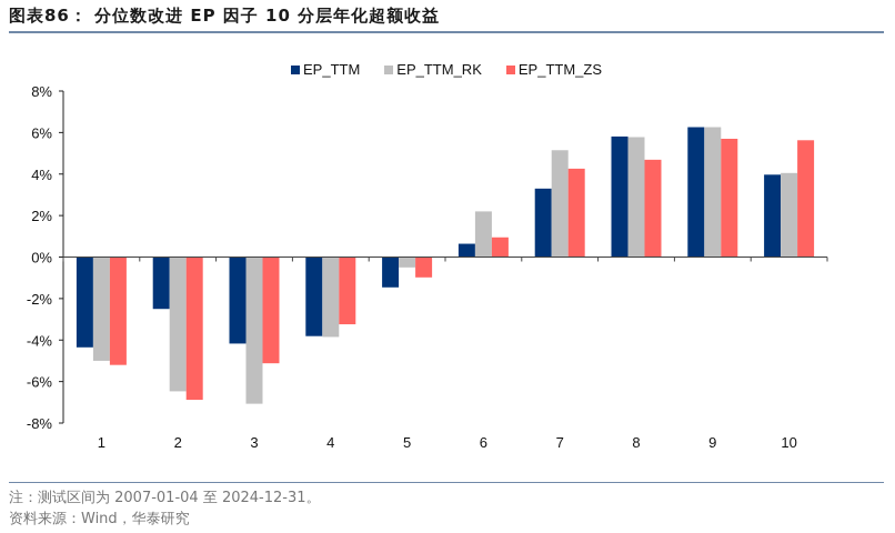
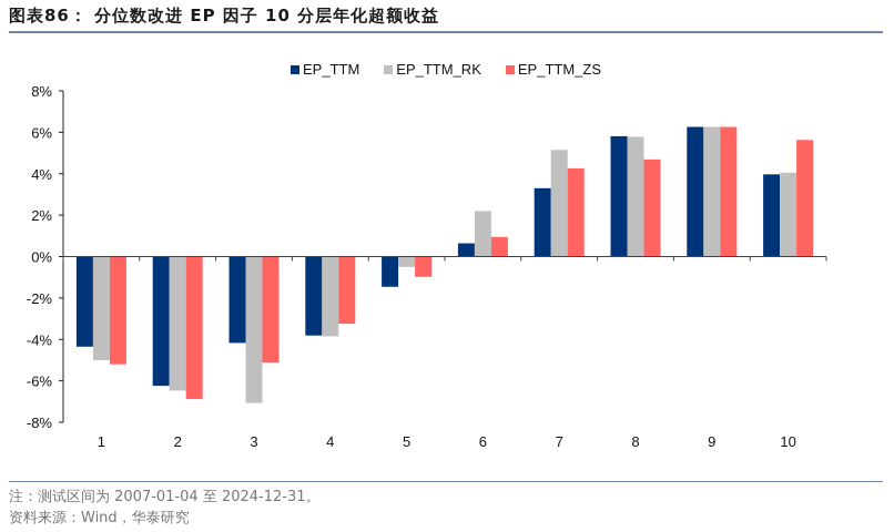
EP_TTM/2: -2.5% -> -6.2%
EP_TTM_ZS/9: 5.7% -> 6.3%
